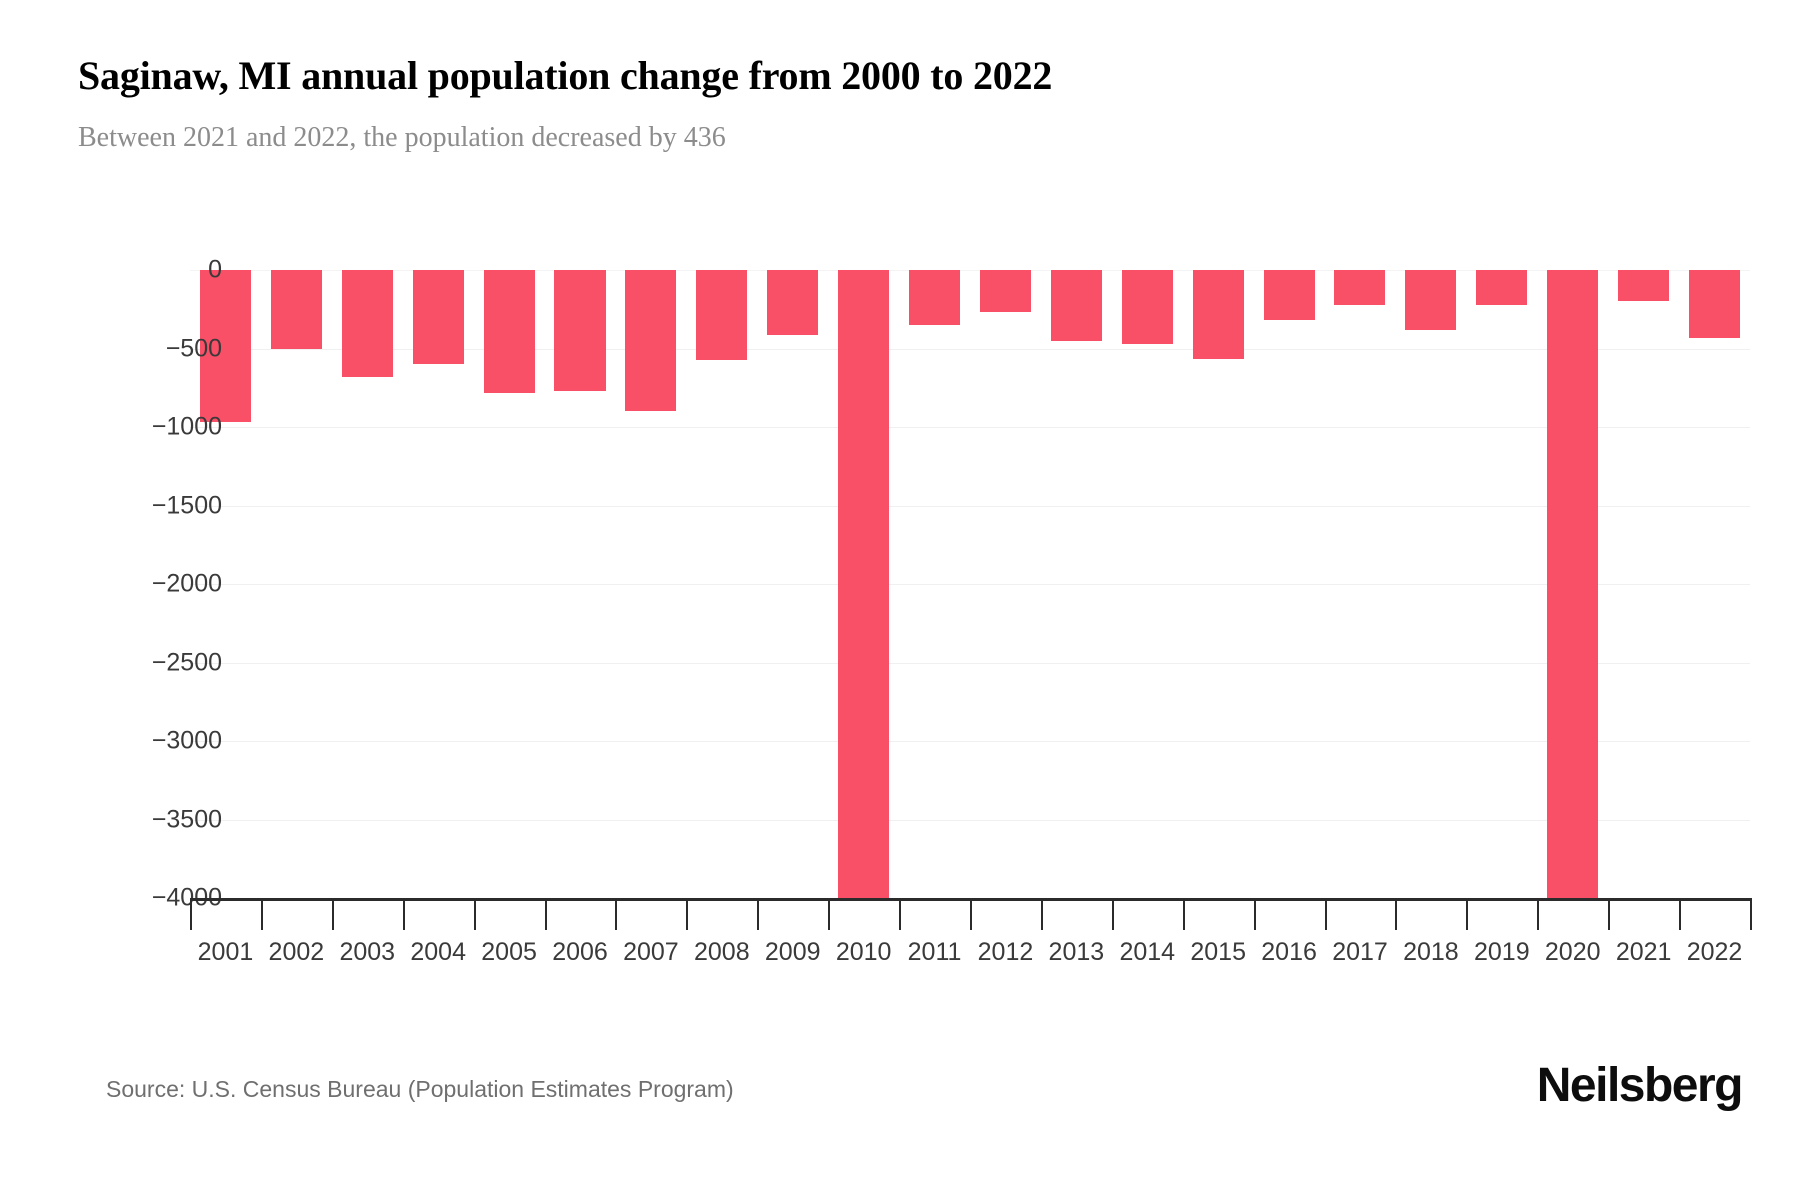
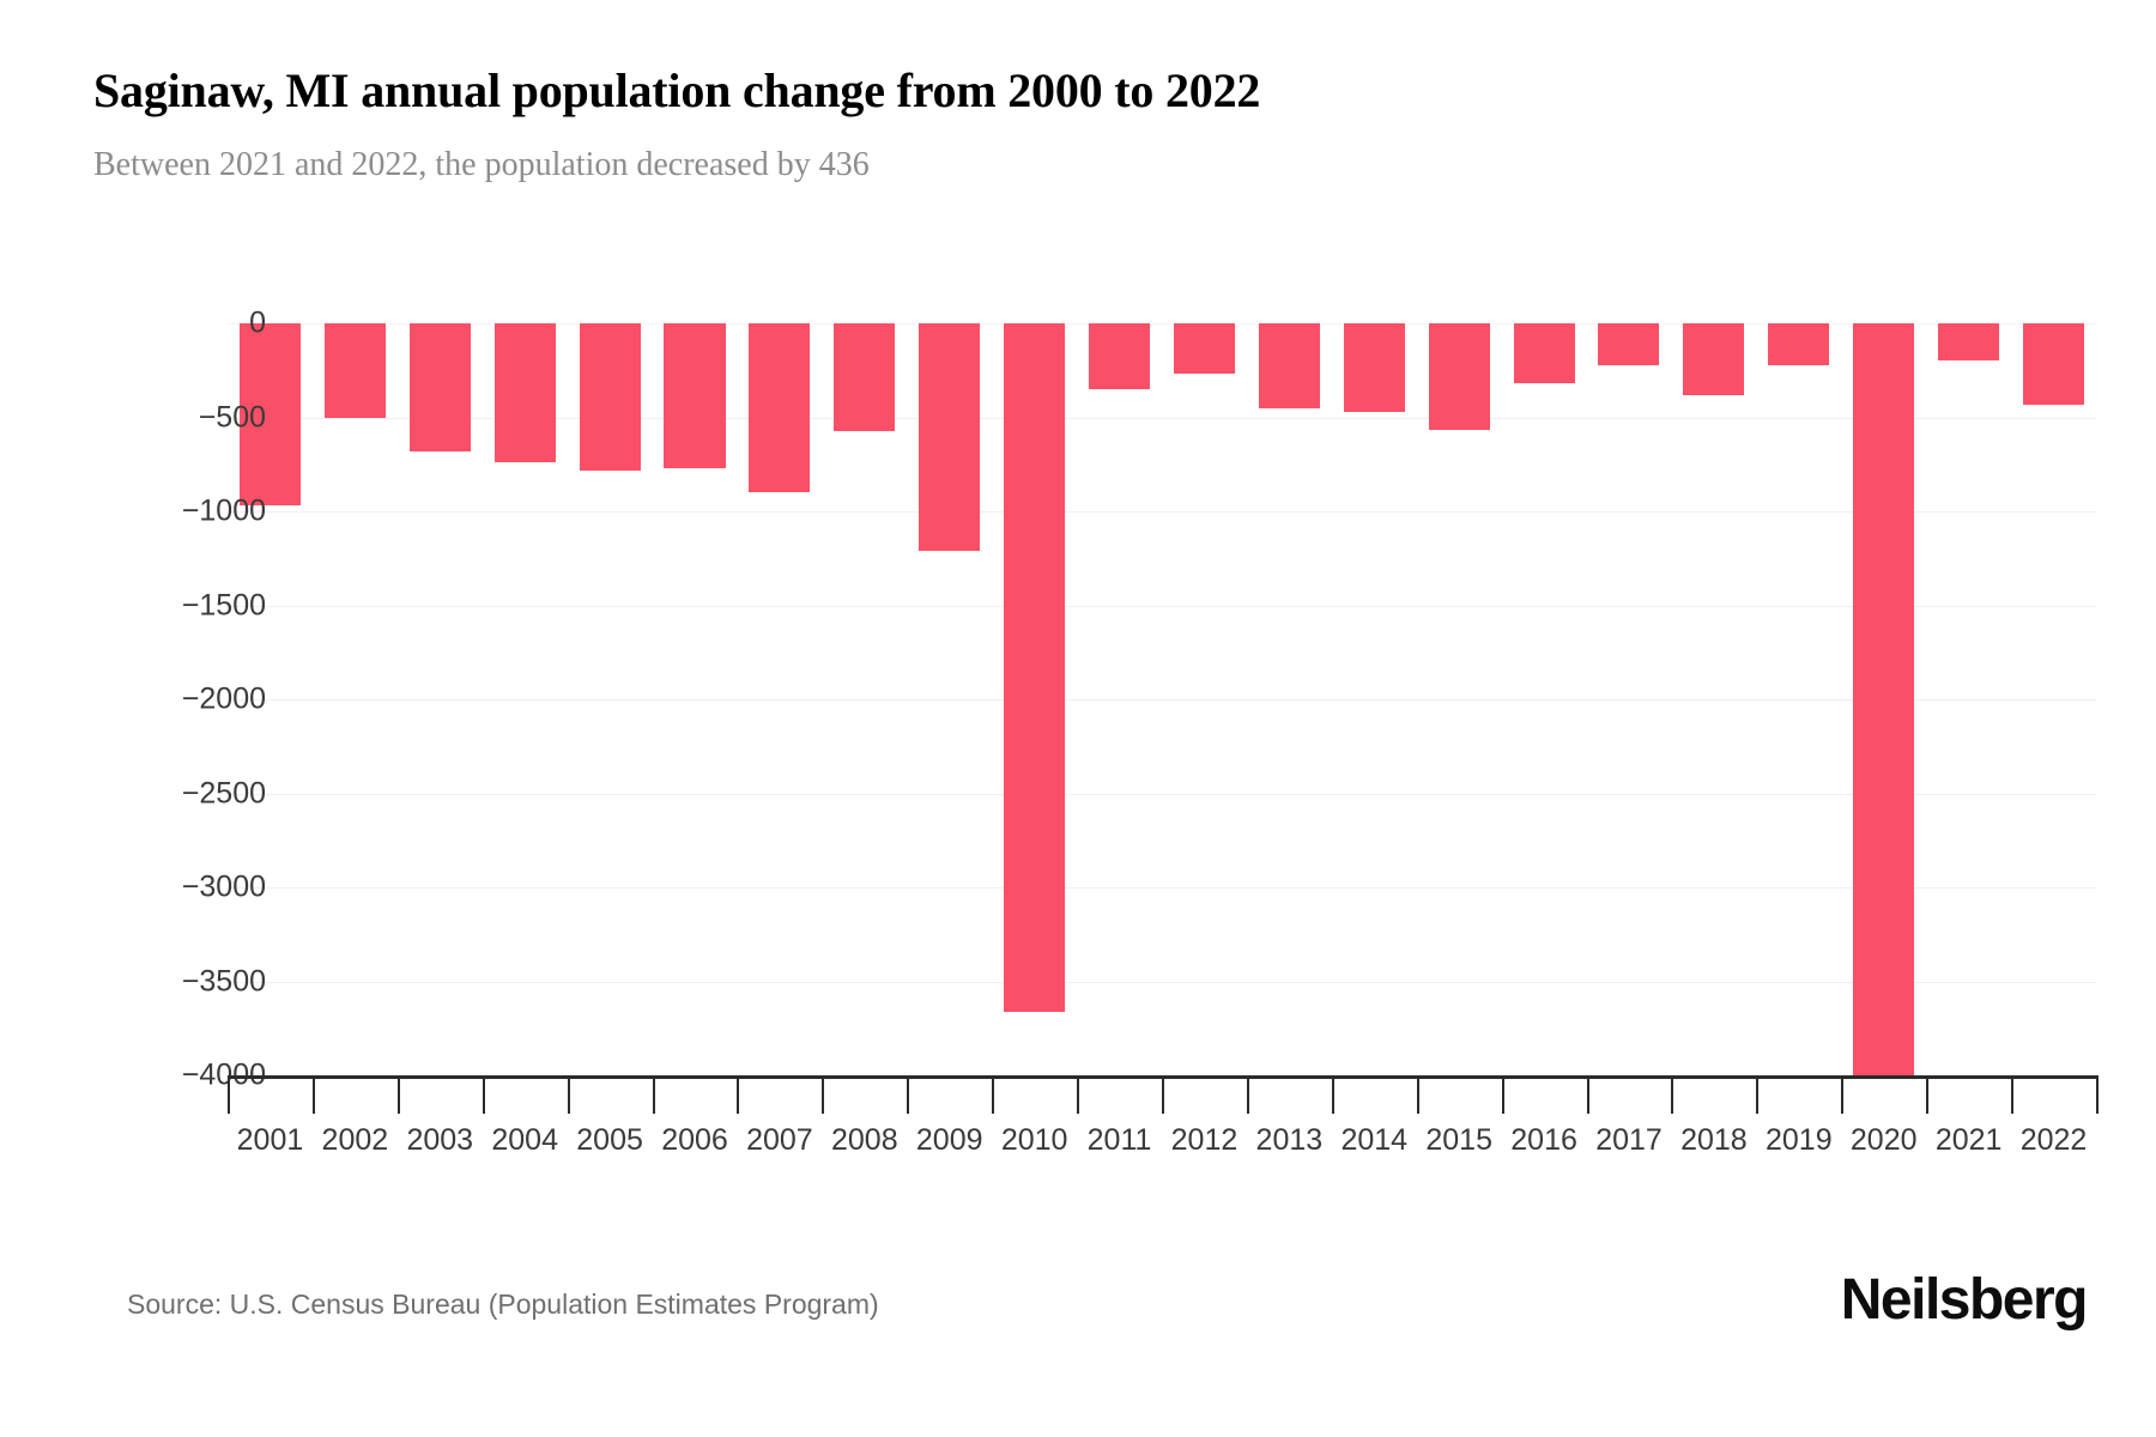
2004: -600 -> -740
2009: -420 -> -1210
2010: -4000 -> -3660
